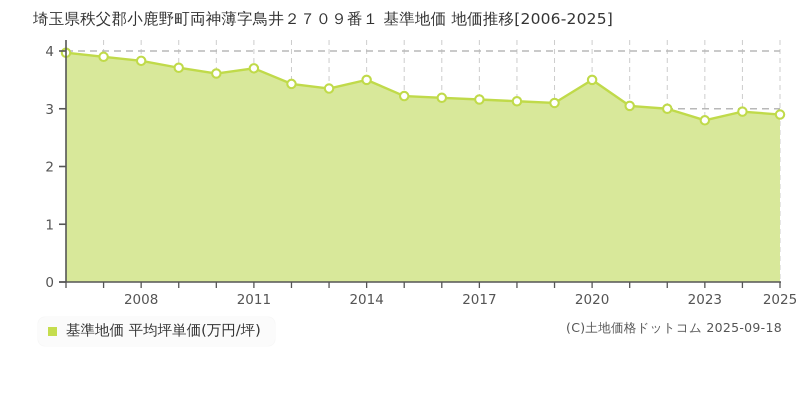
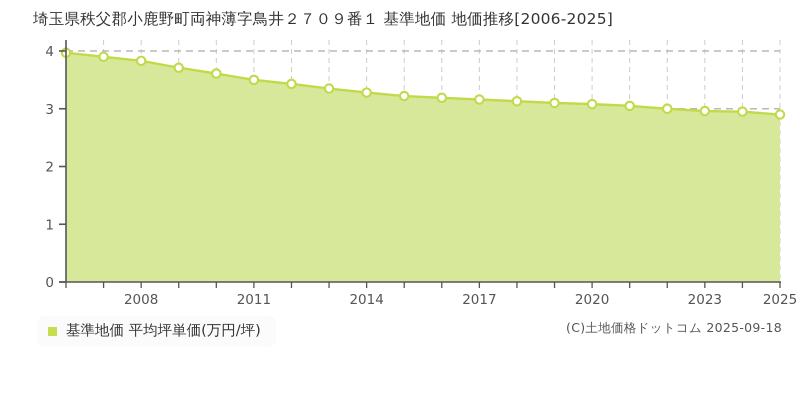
2011: 3.7 -> 3.5
2014: 3.5 -> 3.3
2020: 3.5 -> 3.1
2023: 2.8 -> 3.0
